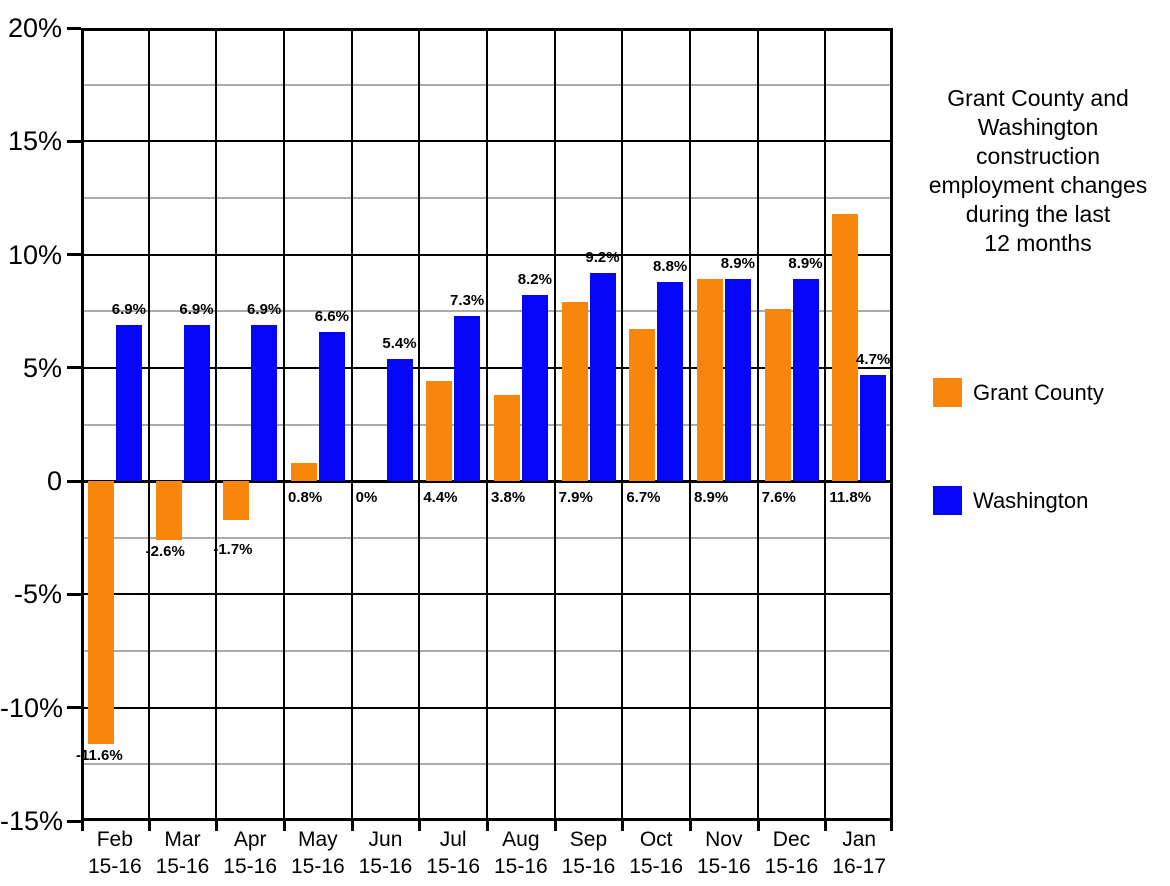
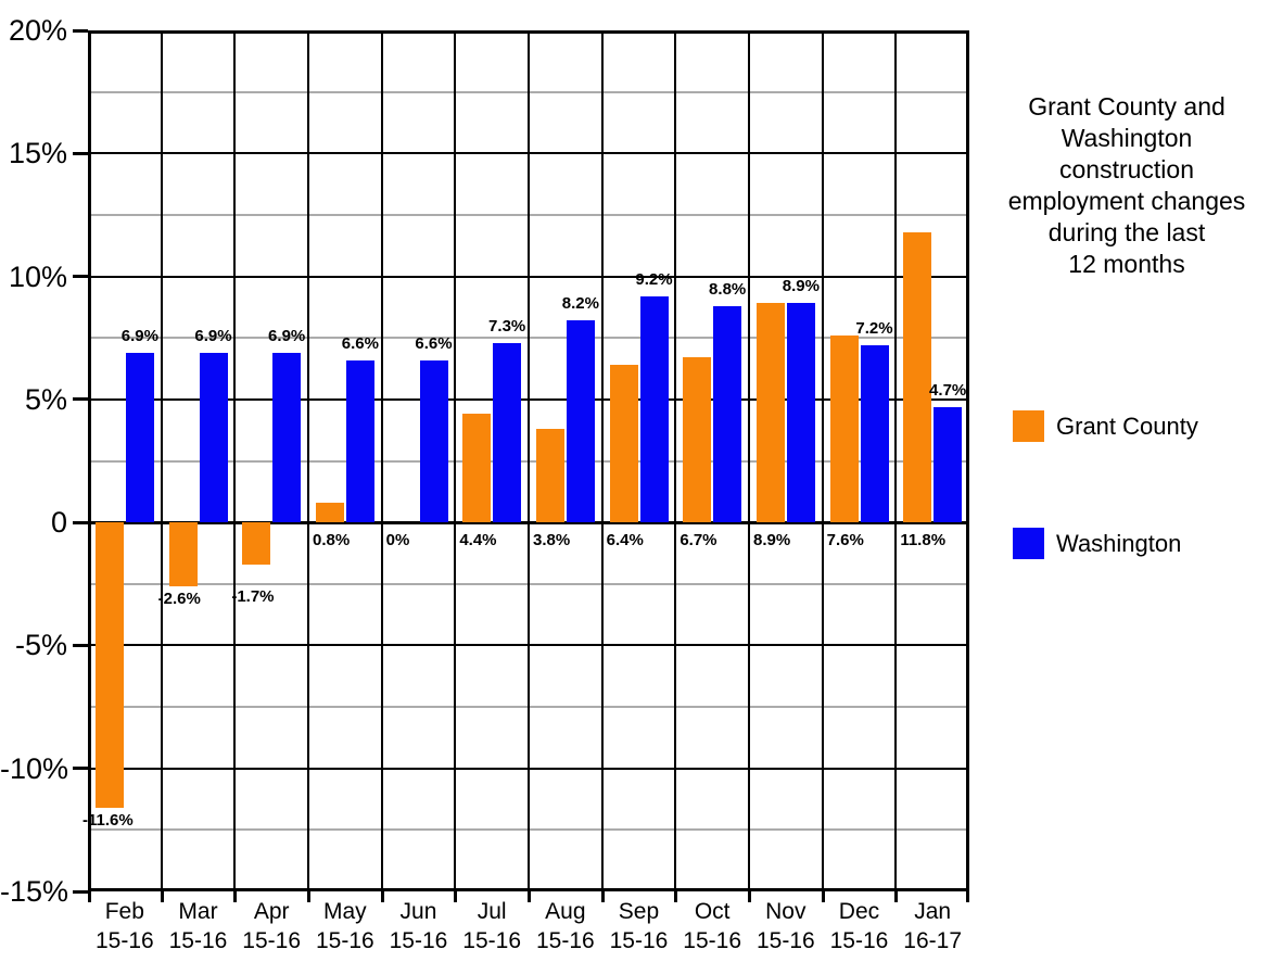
Washington/Jun 15-16: 5.4% -> 6.6%
Grant County/Sep 15-16: 7.9% -> 6.4%
Washington/Dec 15-16: 8.9% -> 7.2%
